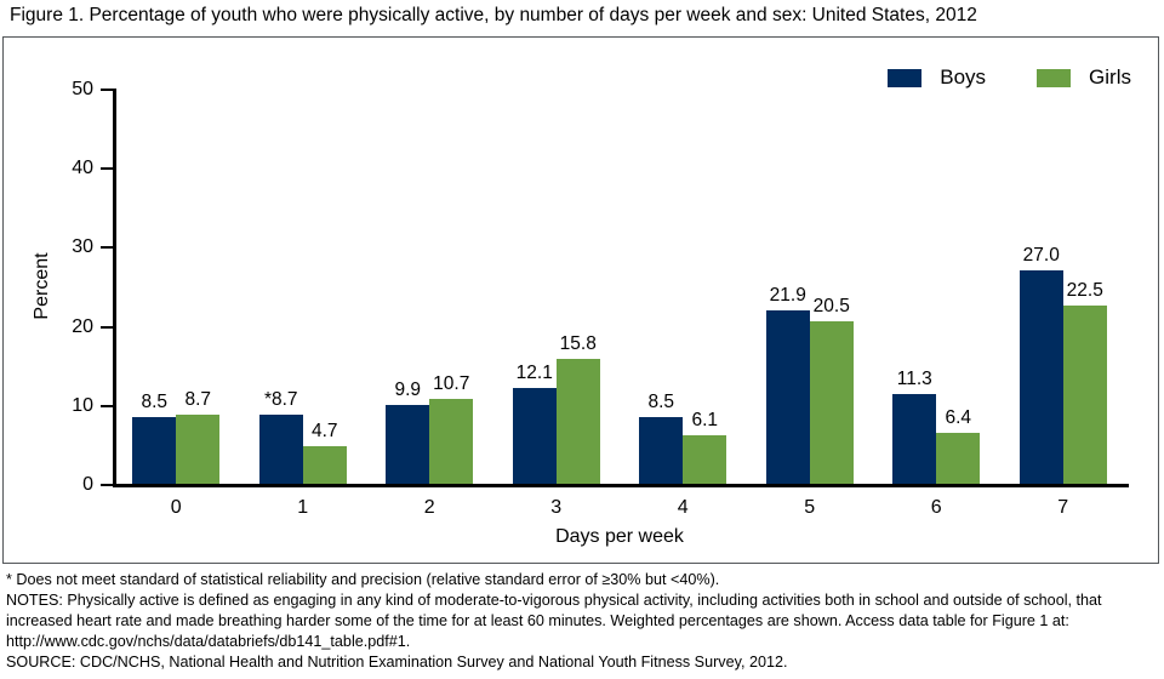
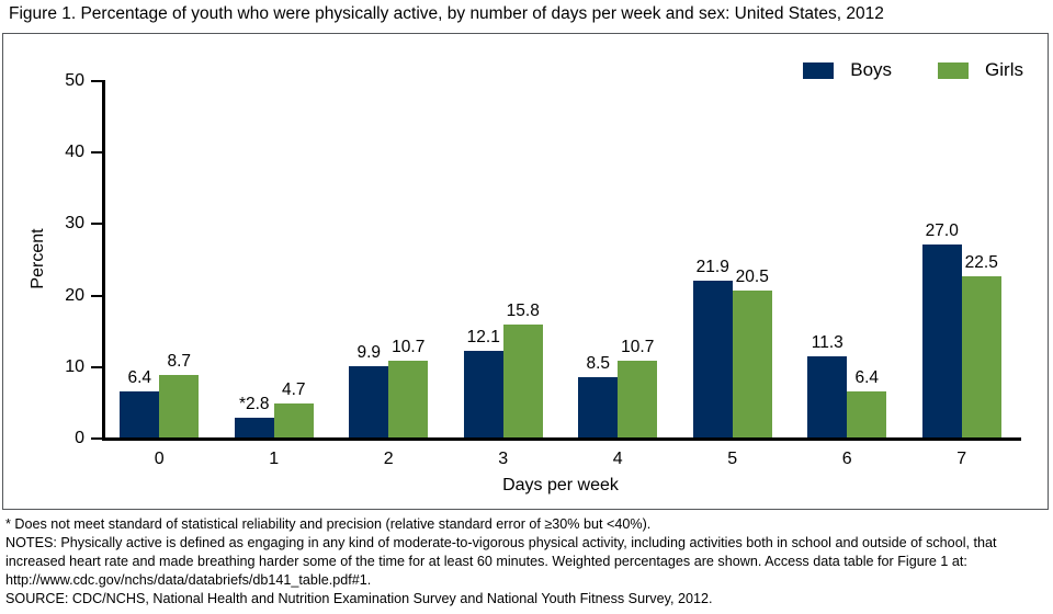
Boys/0: 8.5 -> 6.4
Boys/1: 8.7 -> 2.8
Girls/4: 6.1 -> 10.7
